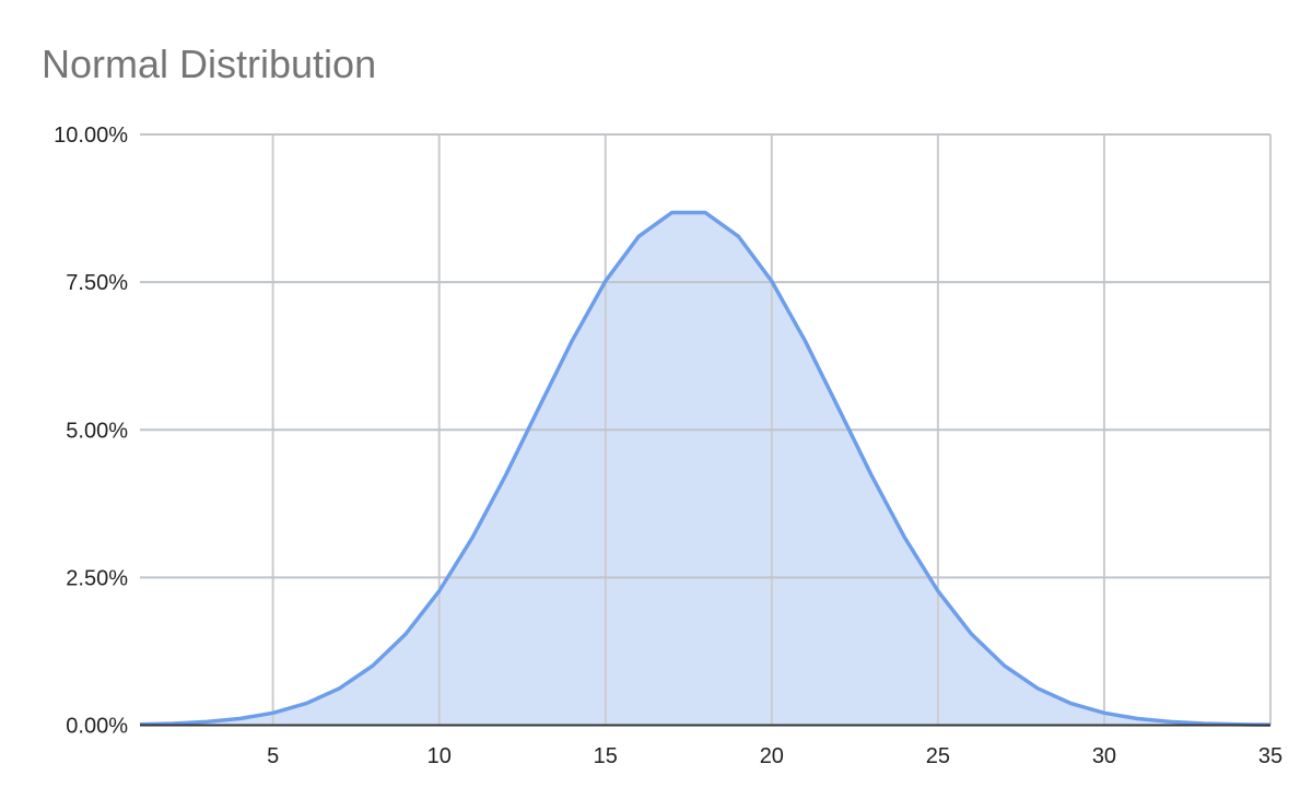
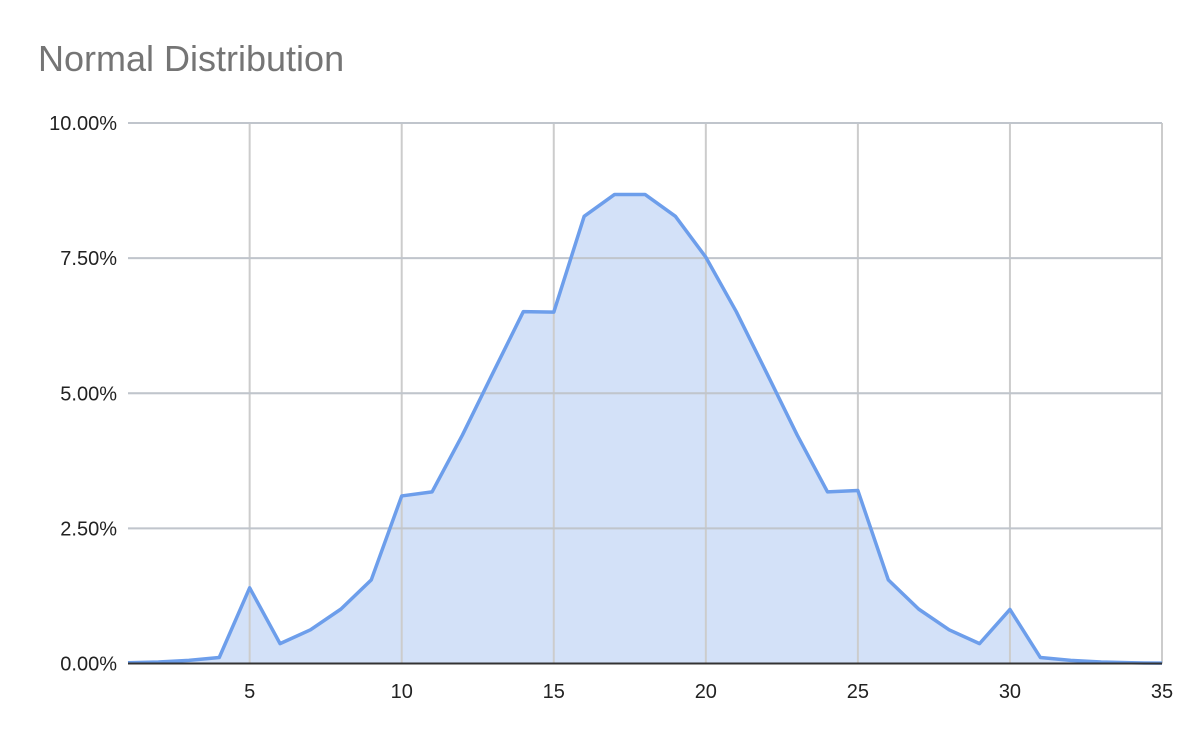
5: 0.2% -> 1.4%
10: 2.3% -> 3.1%
15: 7.5% -> 6.5%
25: 2.3% -> 3.2%
30: 0.2% -> 1.0%
